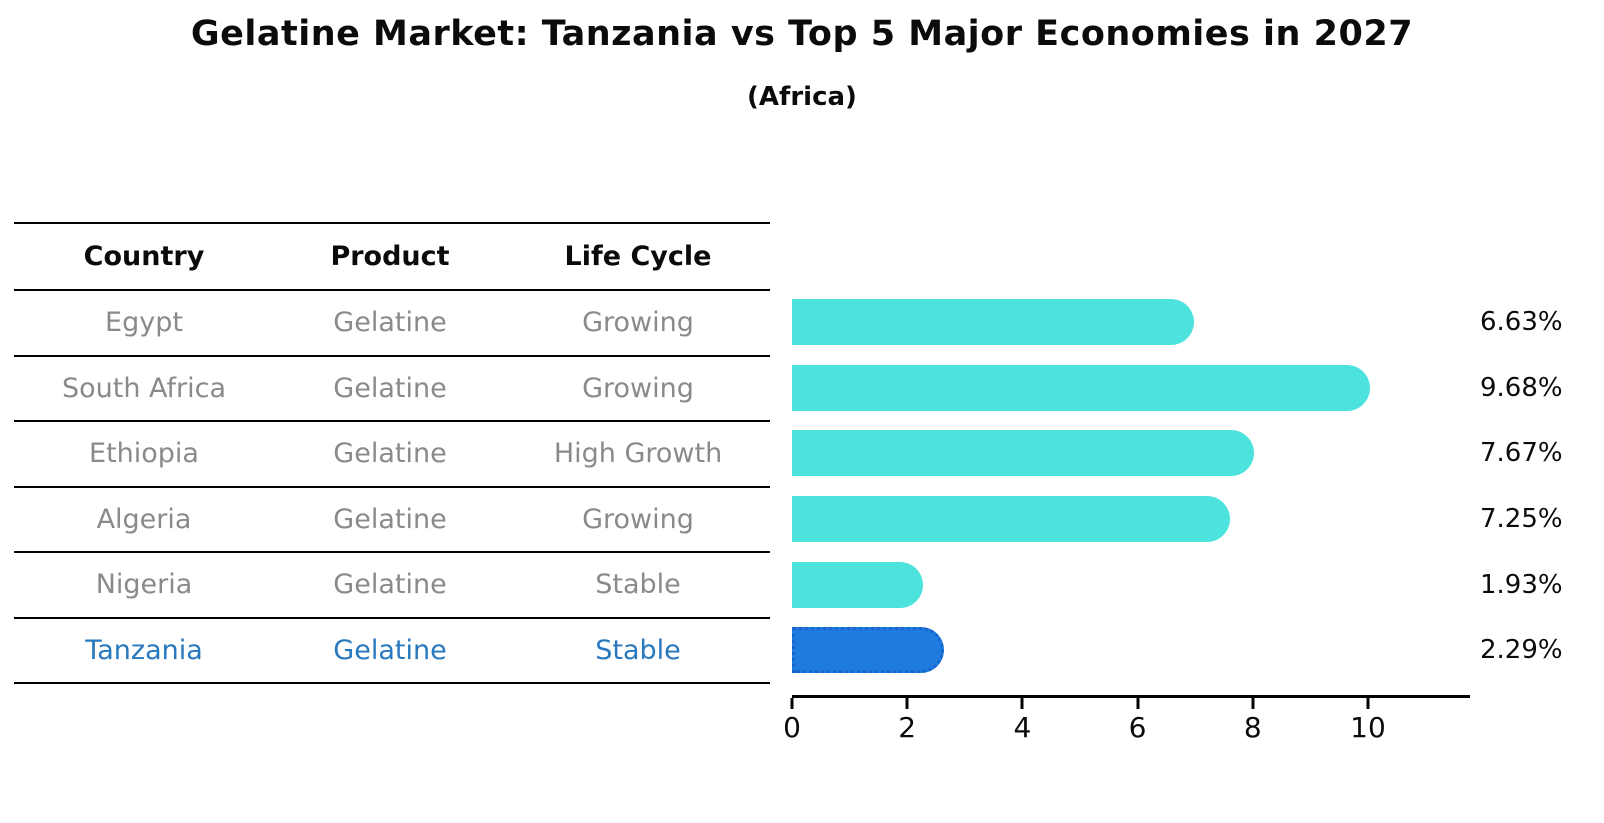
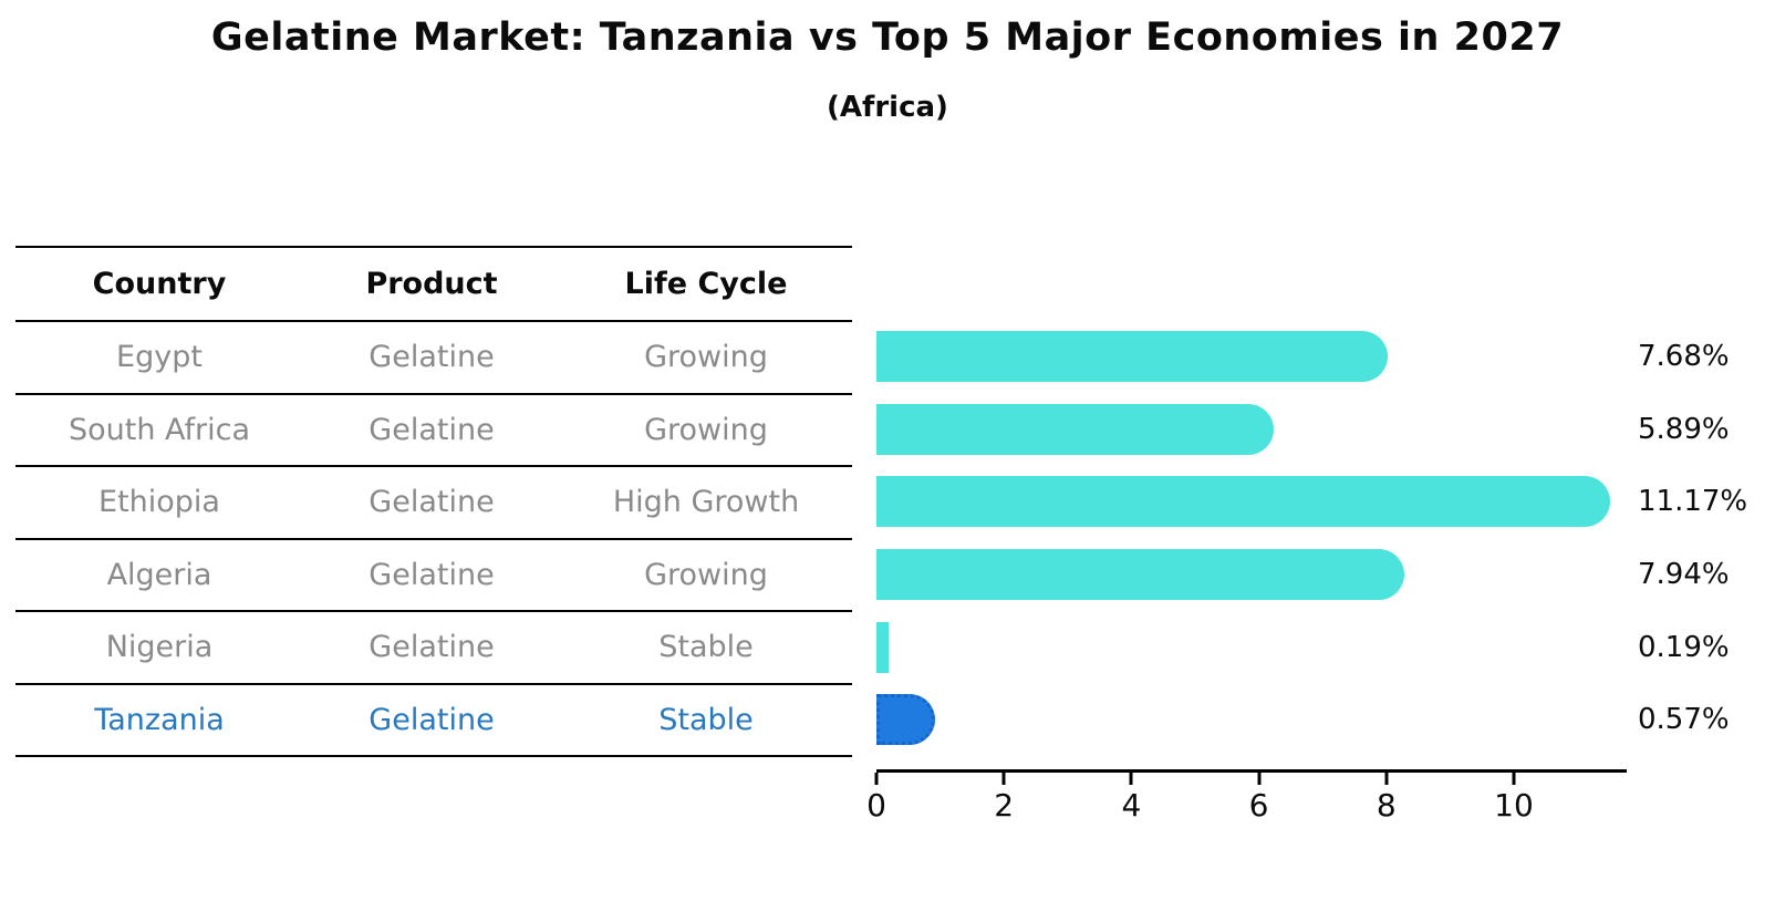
Egypt: 6.63% -> 7.68%
South Africa: 9.68% -> 5.89%
Ethiopia: 7.67% -> 11.17%
Algeria: 7.25% -> 7.94%
Nigeria: 1.93% -> 0.19%
Tanzania: 2.29% -> 0.57%
